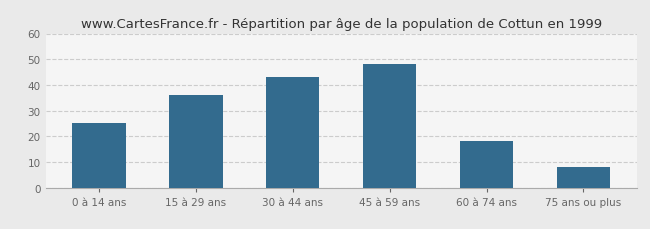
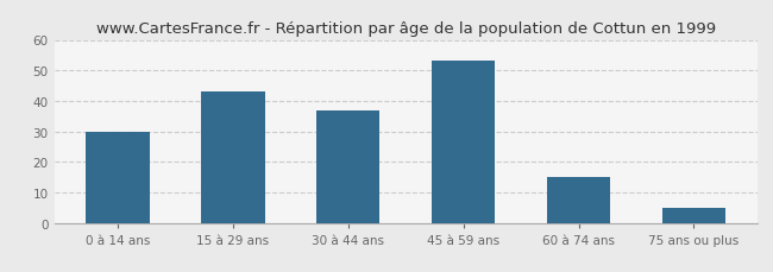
0 à 14 ans: 25 -> 30
15 à 29 ans: 36 -> 43
30 à 44 ans: 43 -> 37
45 à 59 ans: 48 -> 53
60 à 74 ans: 18 -> 15
75 ans ou plus: 8 -> 5
